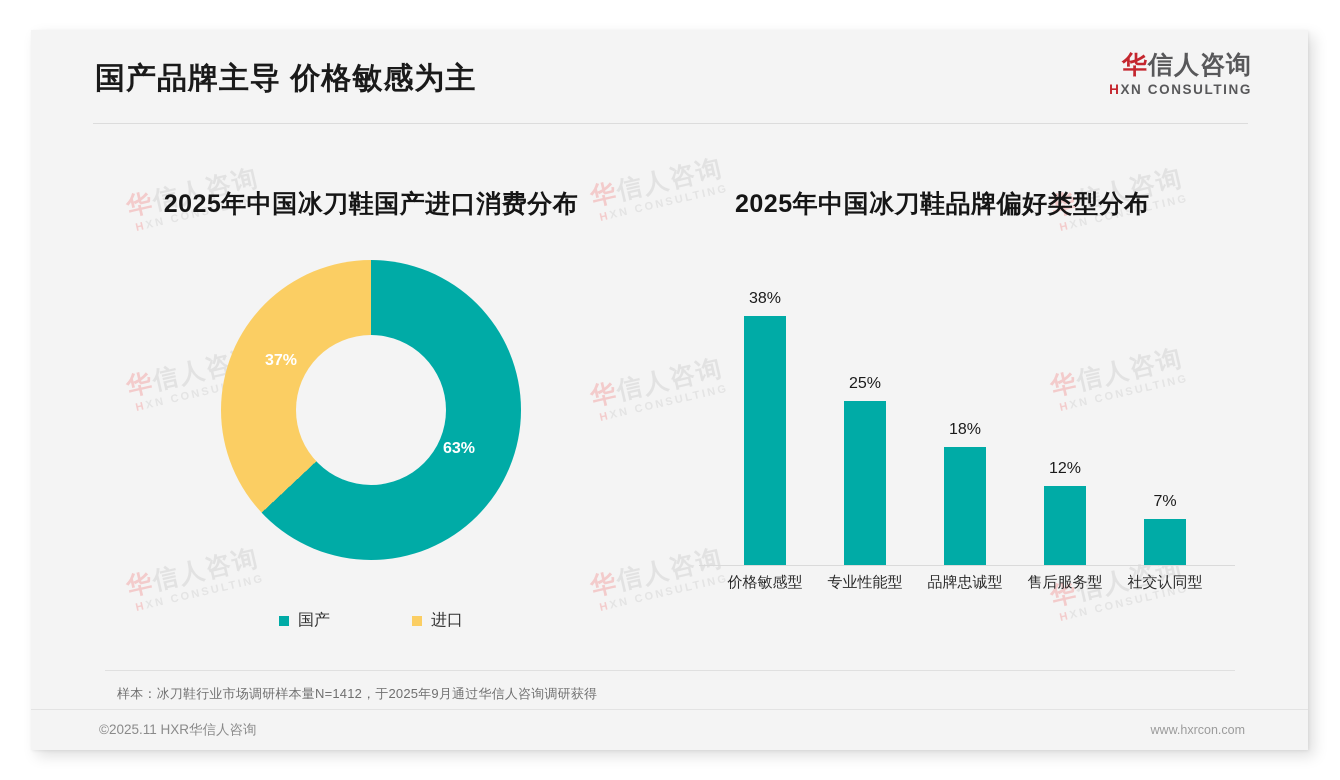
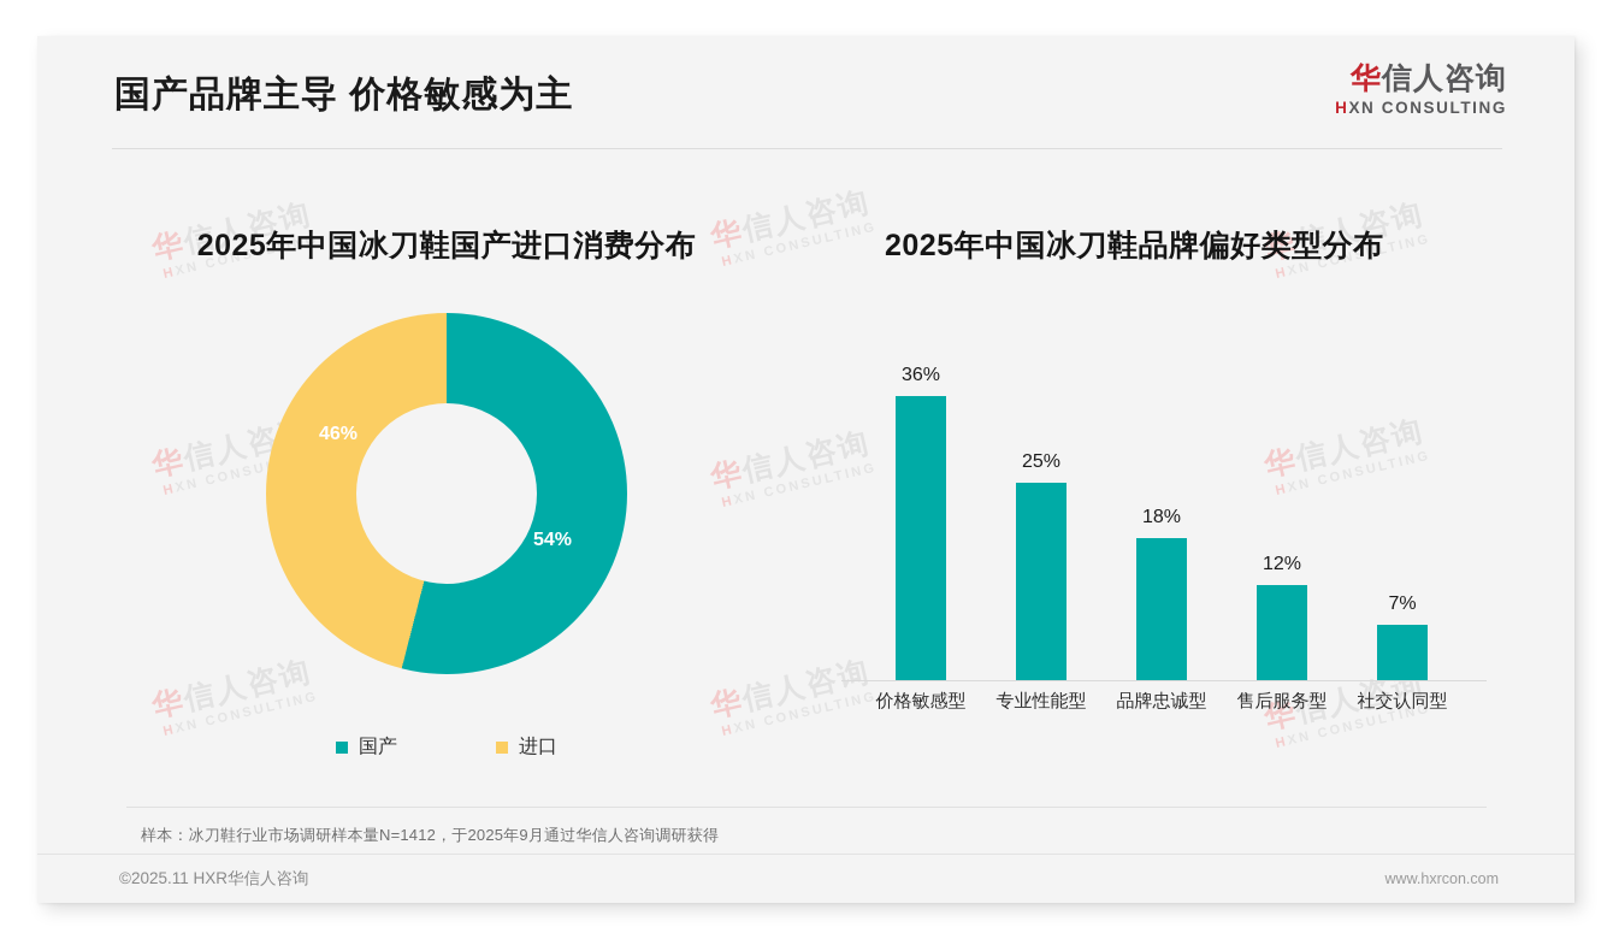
2025年中国冰刀鞋国产进口消费分布/国产: 63% -> 54%
2025年中国冰刀鞋国产进口消费分布/进口: 37% -> 46%
2025年中国冰刀鞋品牌偏好类型分布/价格敏感型: 38% -> 36%
